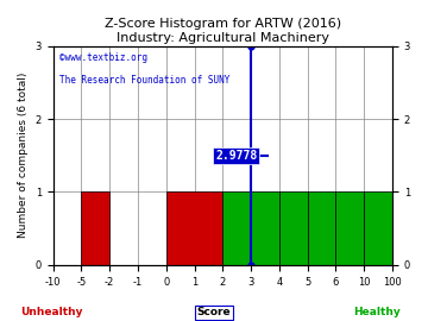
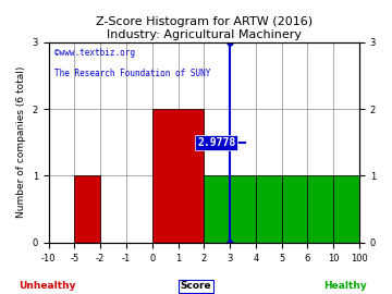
1: 1 -> 2
